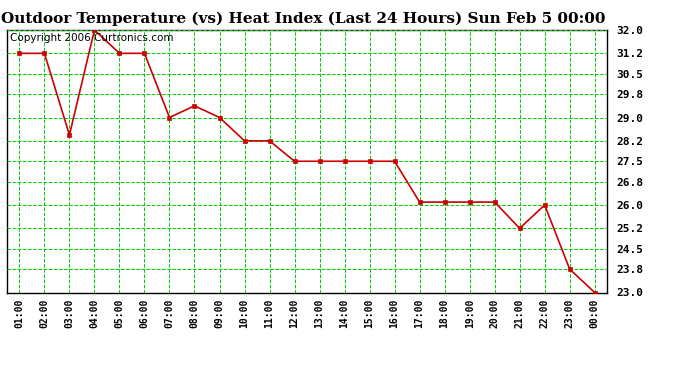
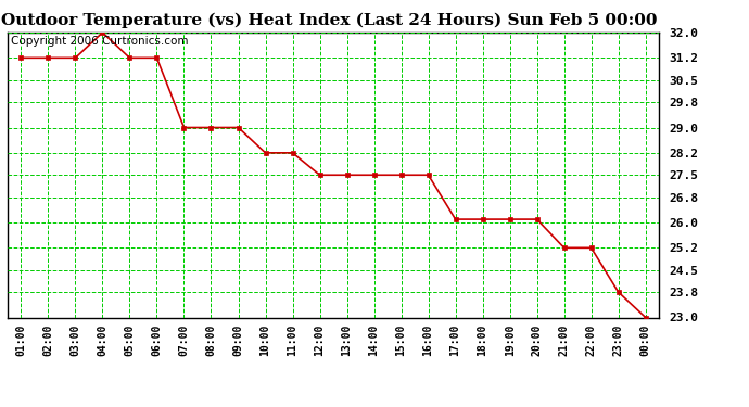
03:00: 28.4 -> 31.2
08:00: 29.4 -> 29.0
22:00: 26.0 -> 25.2
